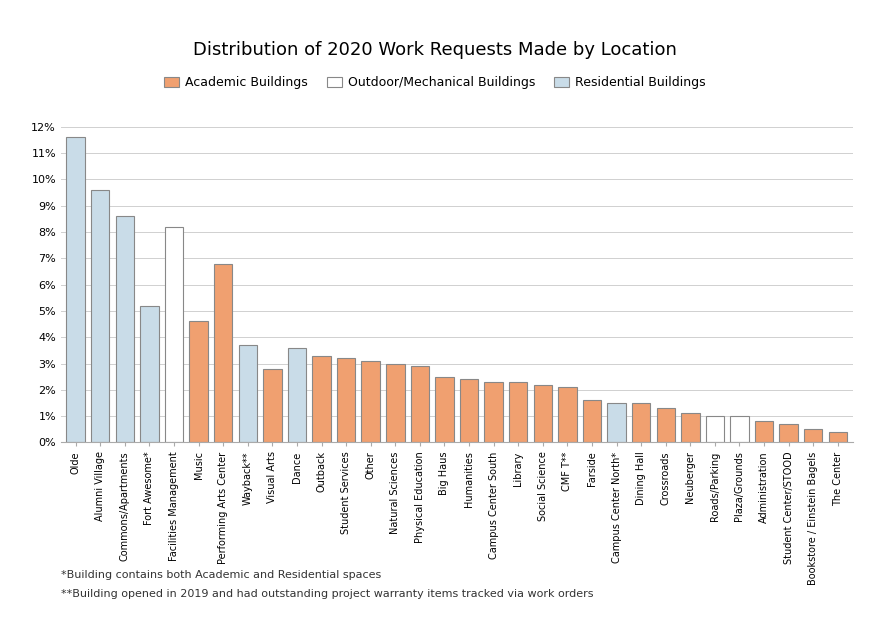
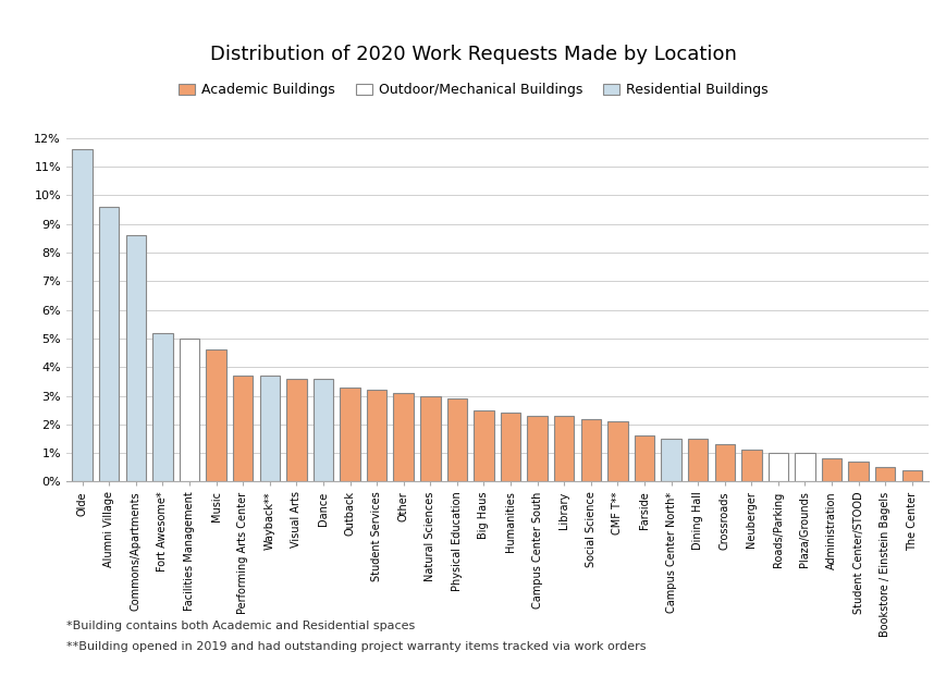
Facilities Management: 8.2% -> 5.0%
Performing Arts Center: 6.8% -> 3.7%
Visual Arts: 2.8% -> 3.6%
